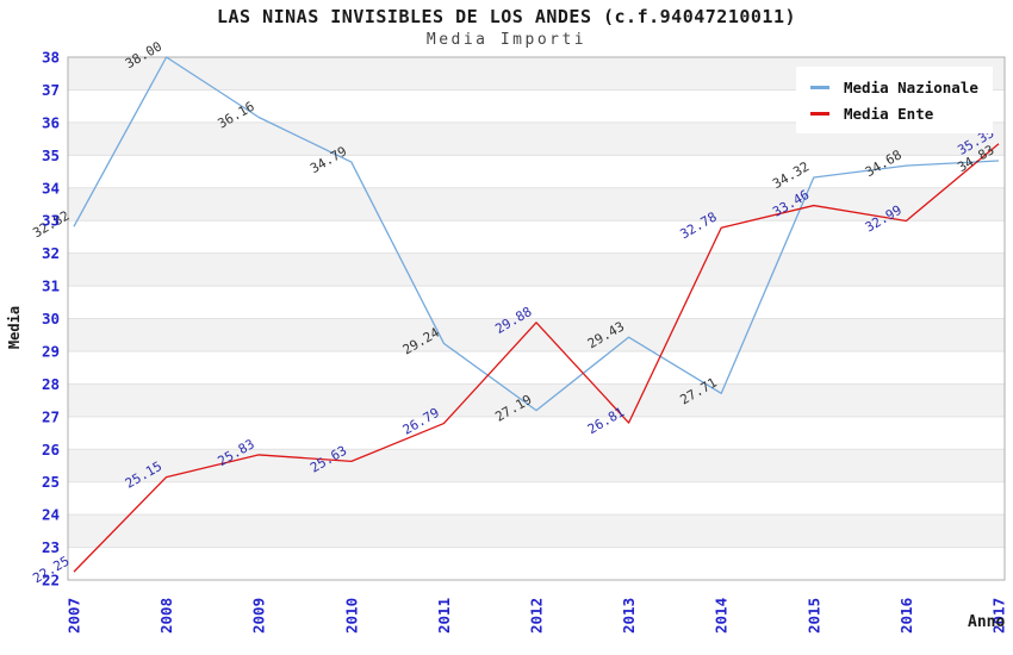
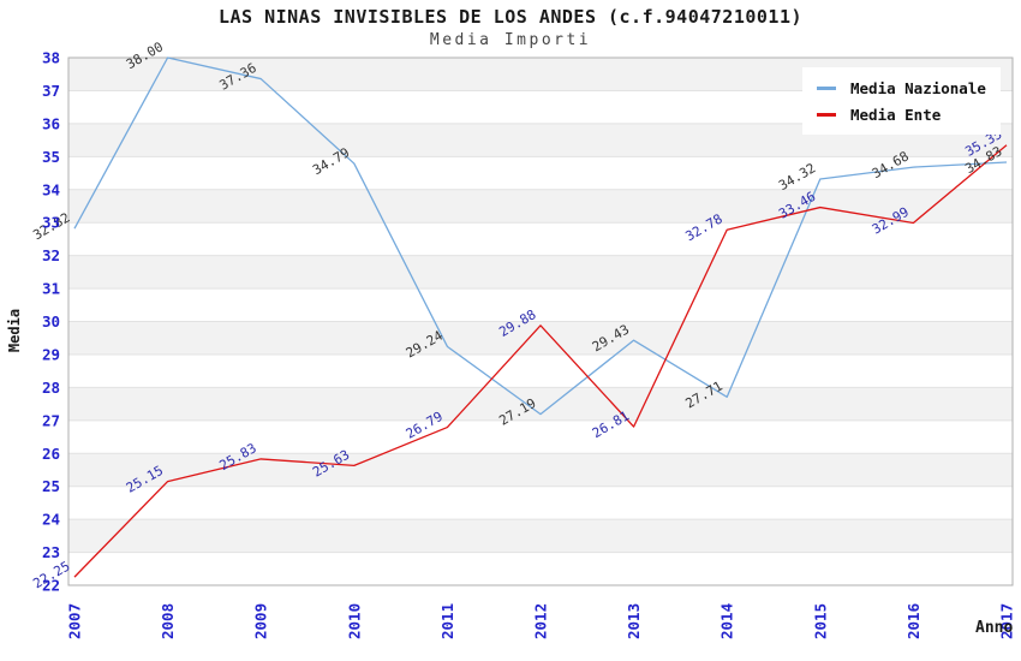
Media Nazionale/2009: 36.16 -> 37.36
